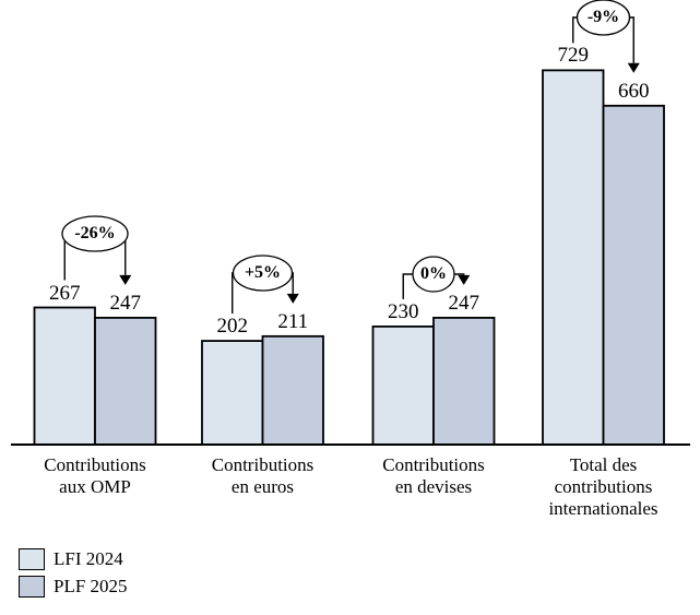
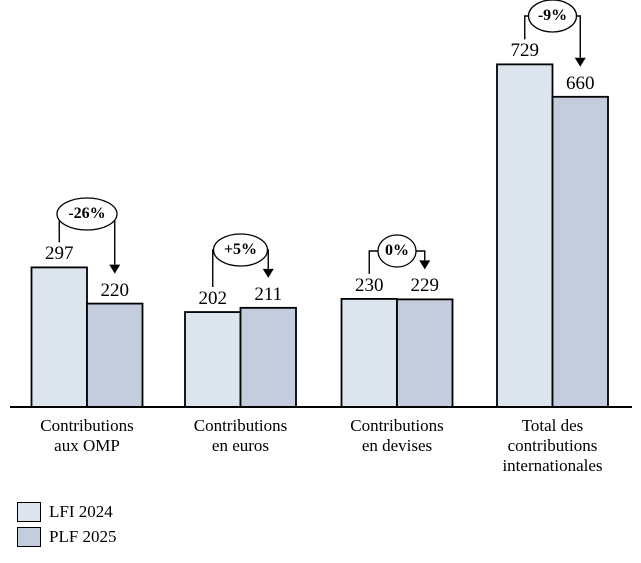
LFI 2024/Contributions aux OMP: 267 -> 297
PLF 2025/Contributions aux OMP: 247 -> 220
PLF 2025/Contributions en devises: 247 -> 229
